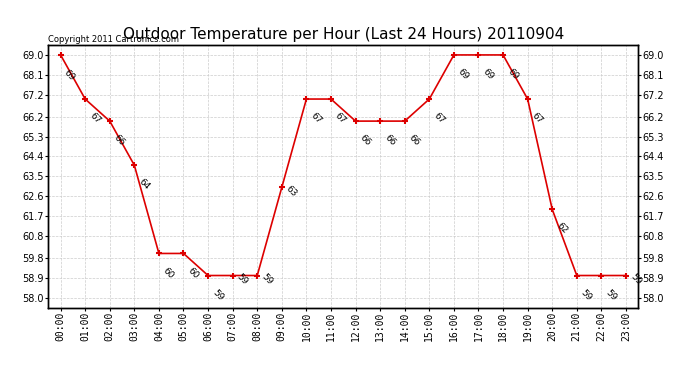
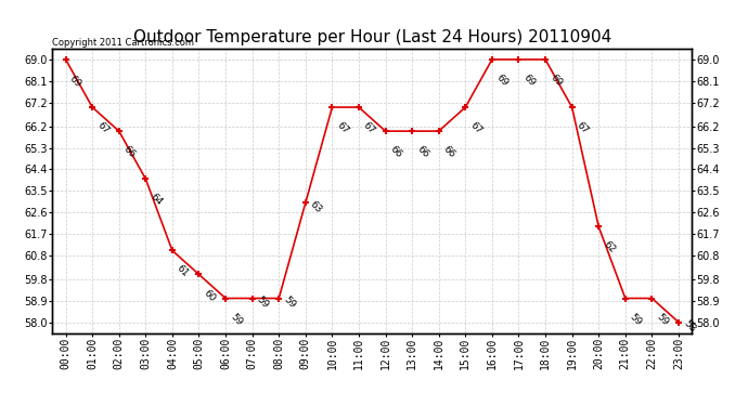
04:00: 60 -> 61
23:00: 59 -> 58
